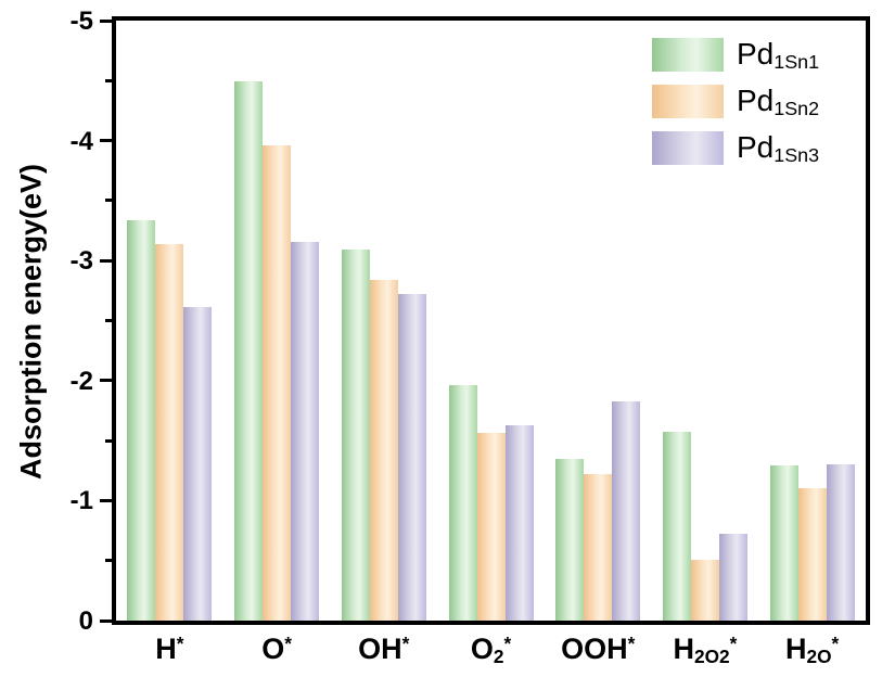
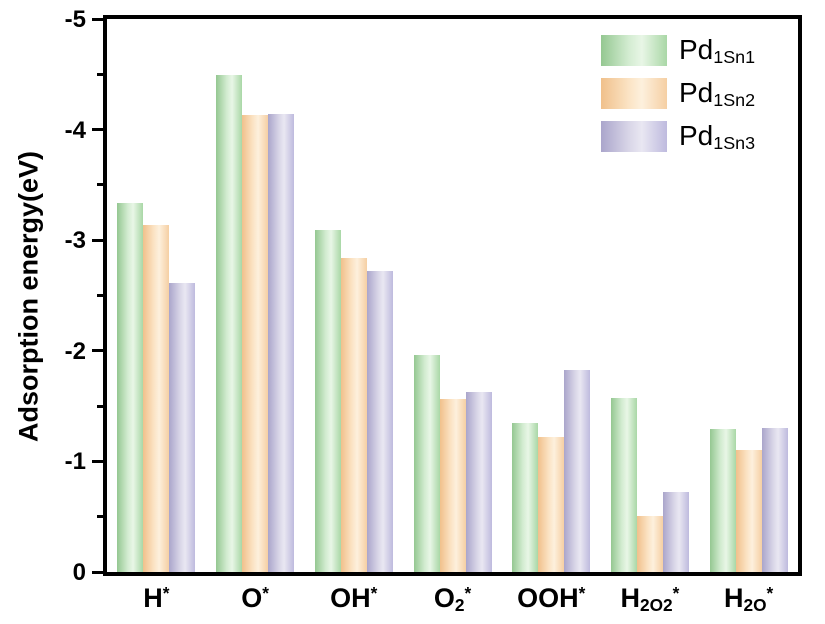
Pd1Sn2/O*: -3.96 -> -4.13
Pd1Sn3/O*: -3.16 -> -4.14
